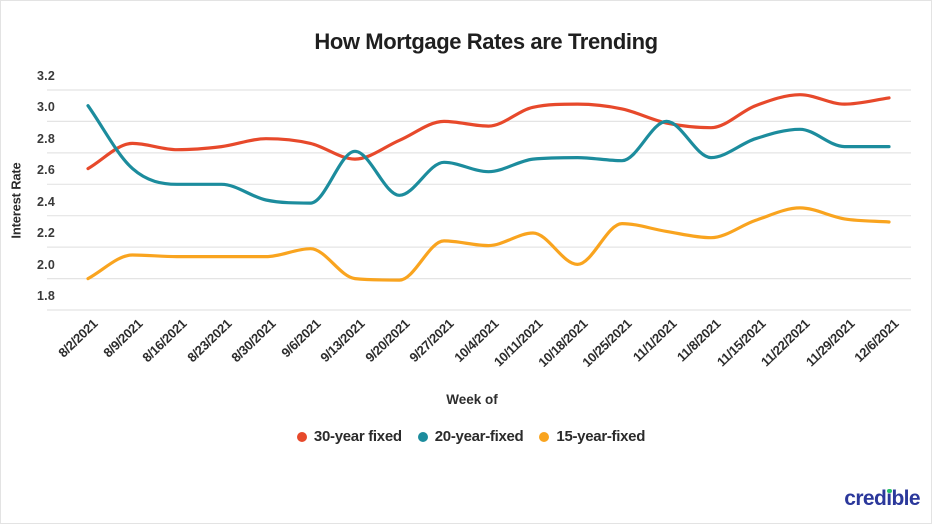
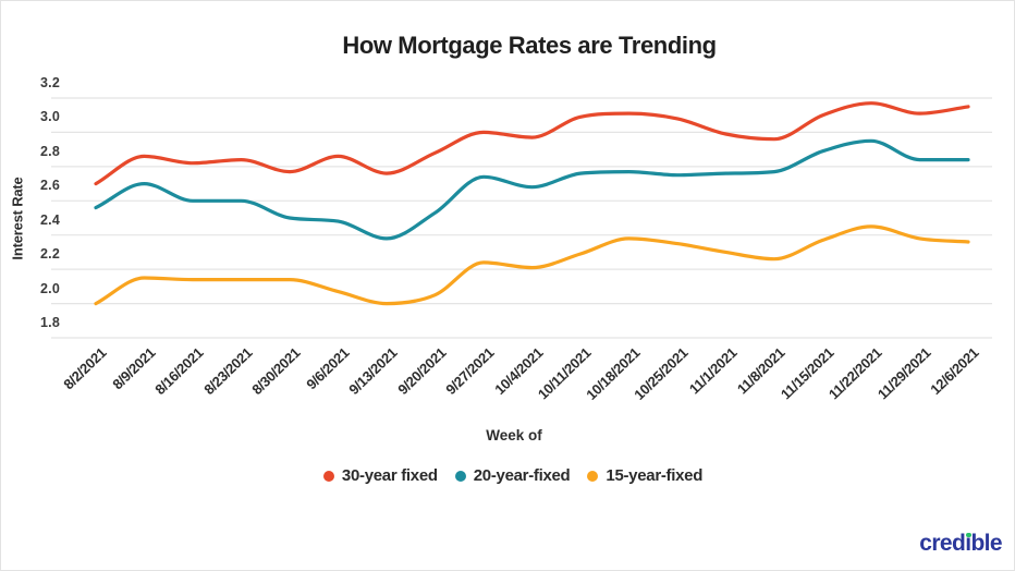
20-year-fixed/8/2/2021: 3.10 -> 2.56
30-year fixed/8/30/2021: 2.89 -> 2.77
15-year-fixed/9/6/2021: 2.19 -> 2.07
20-year-fixed/9/13/2021: 2.81 -> 2.38
15-year-fixed/9/20/2021: 1.99 -> 2.05
15-year-fixed/10/18/2021: 2.09 -> 2.38
20-year-fixed/11/1/2021: 3.00 -> 2.76
